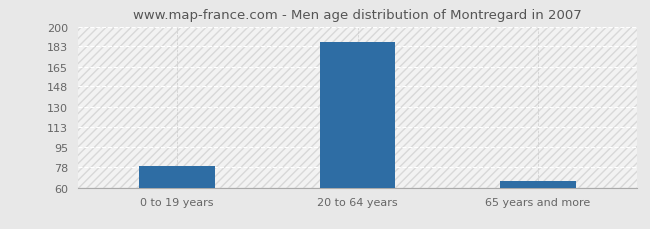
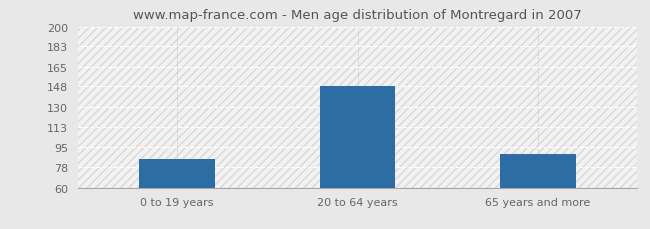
0 to 19 years: 79 -> 85
20 to 64 years: 187 -> 148
65 years and more: 66 -> 89
